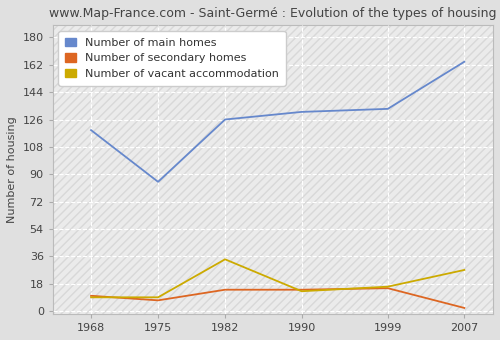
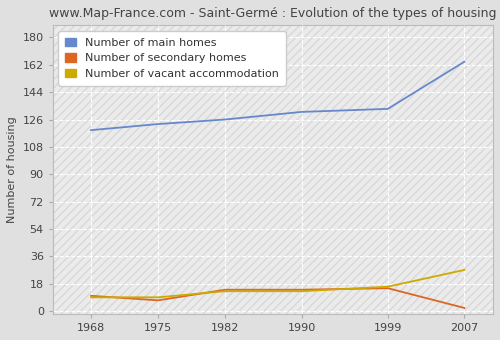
Number of main homes/1975: 85 -> 123
Number of vacant accommodation/1982: 34 -> 13
